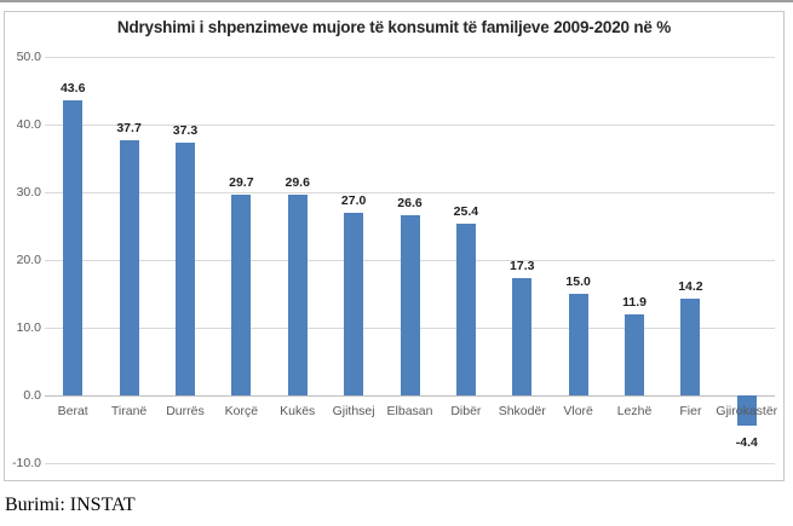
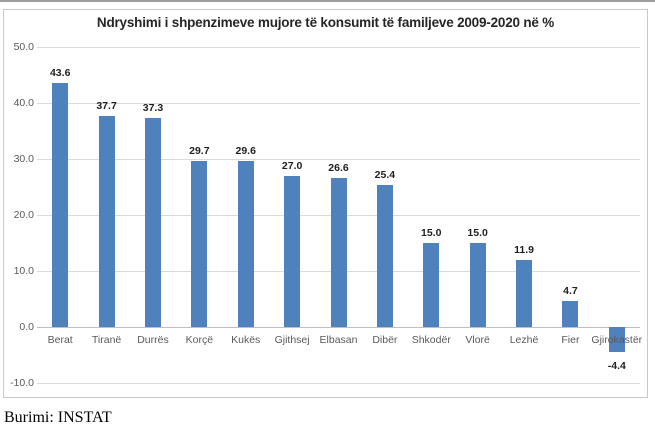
Shkodër: 17.3 -> 15.0
Fier: 14.2 -> 4.7
